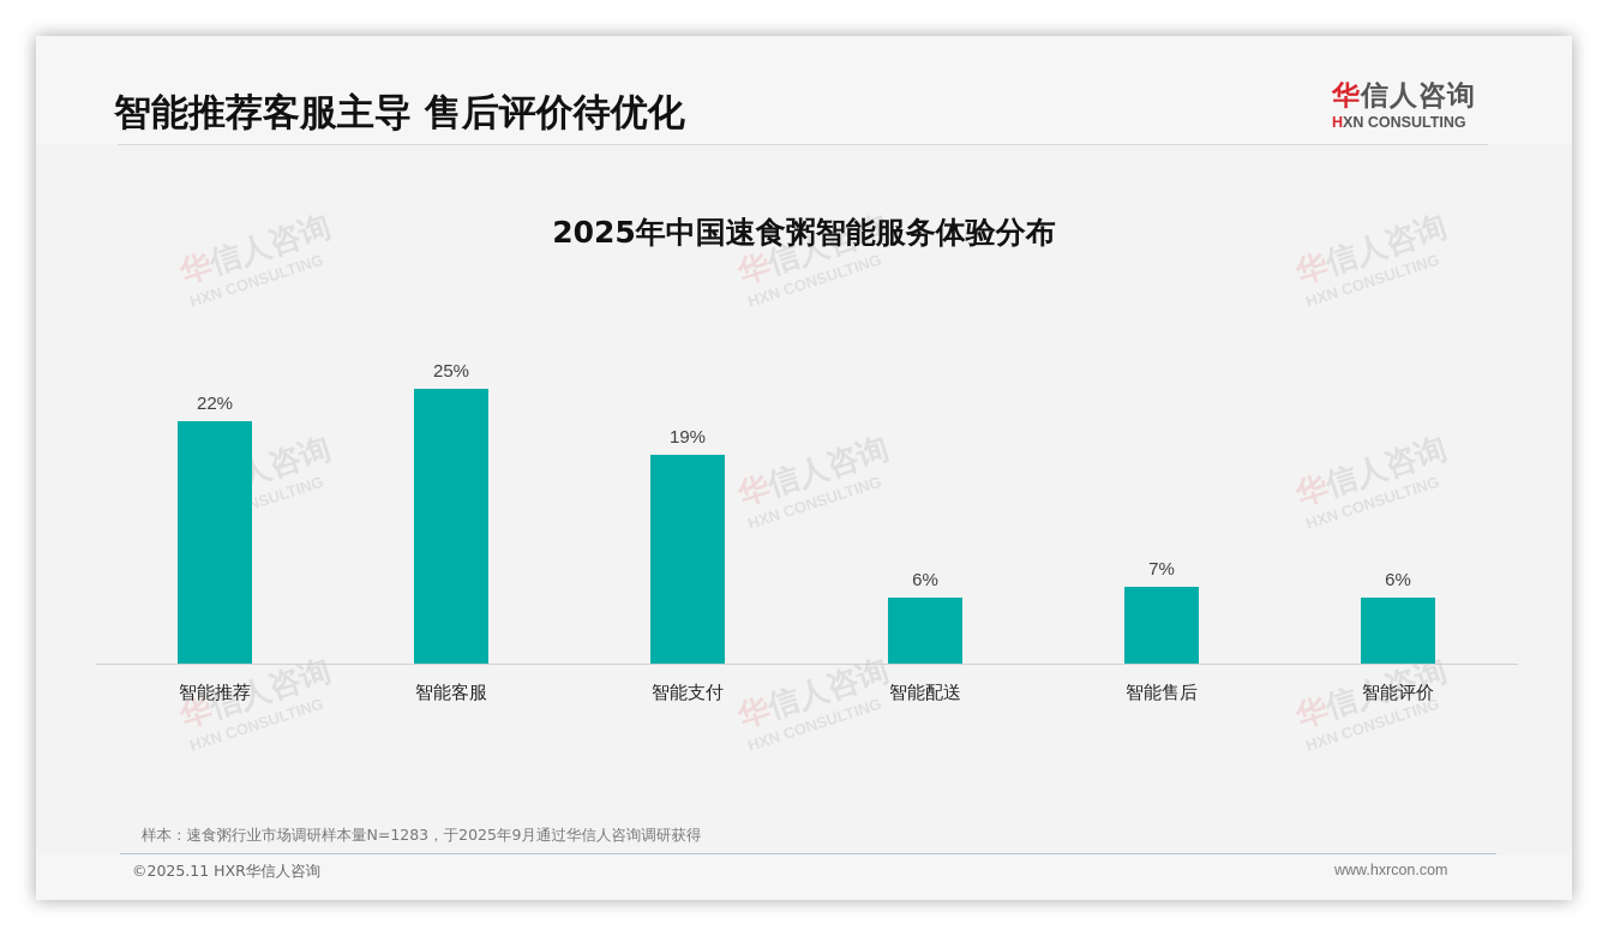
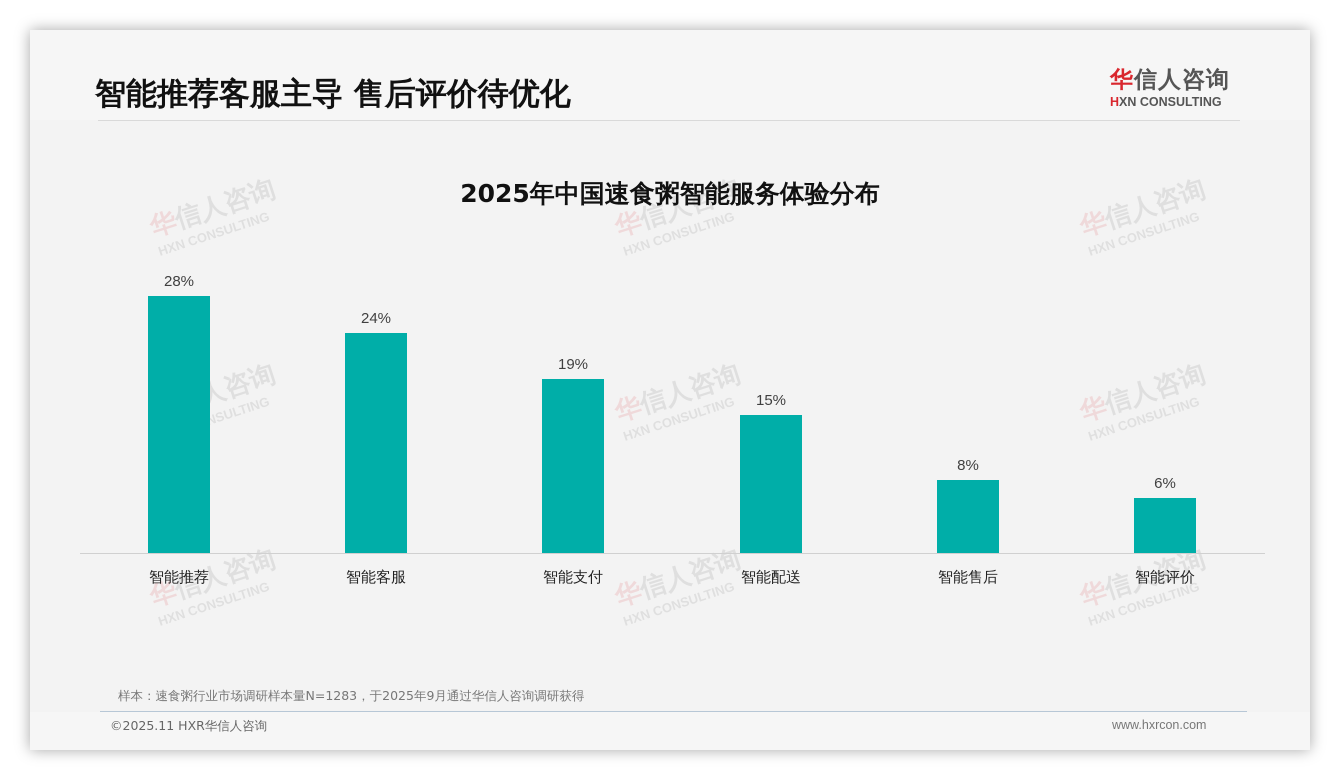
智能推荐: 22% -> 28%
智能客服: 25% -> 24%
智能配送: 6% -> 15%
智能售后: 7% -> 8%
